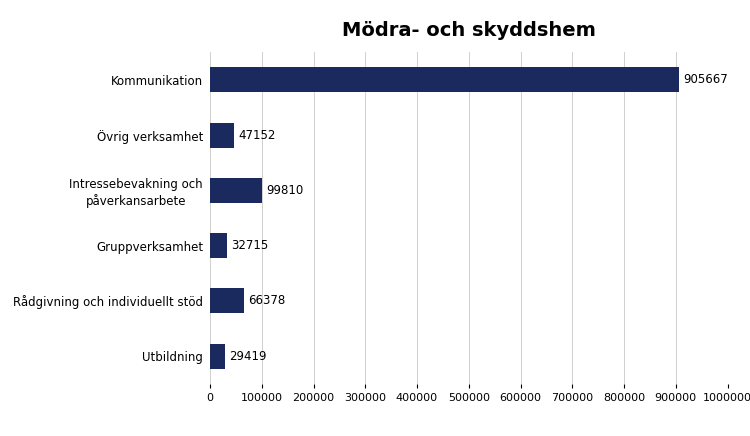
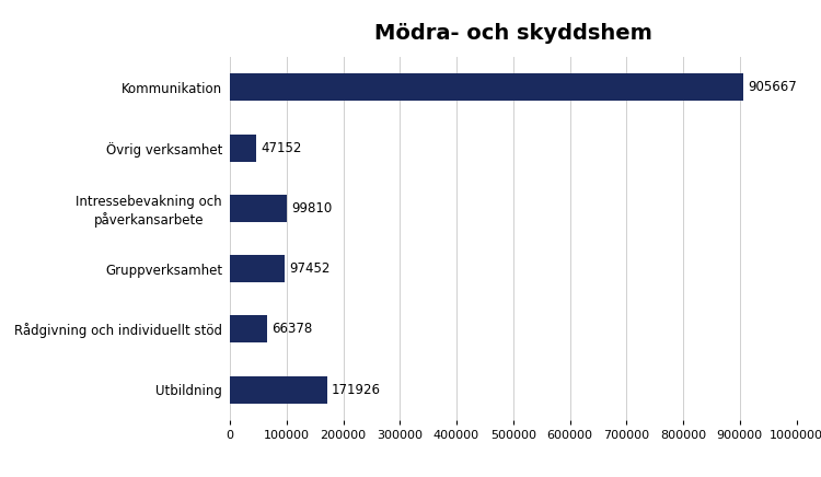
Gruppverksamhet: 32715 -> 97452
Utbildning: 29419 -> 171926
